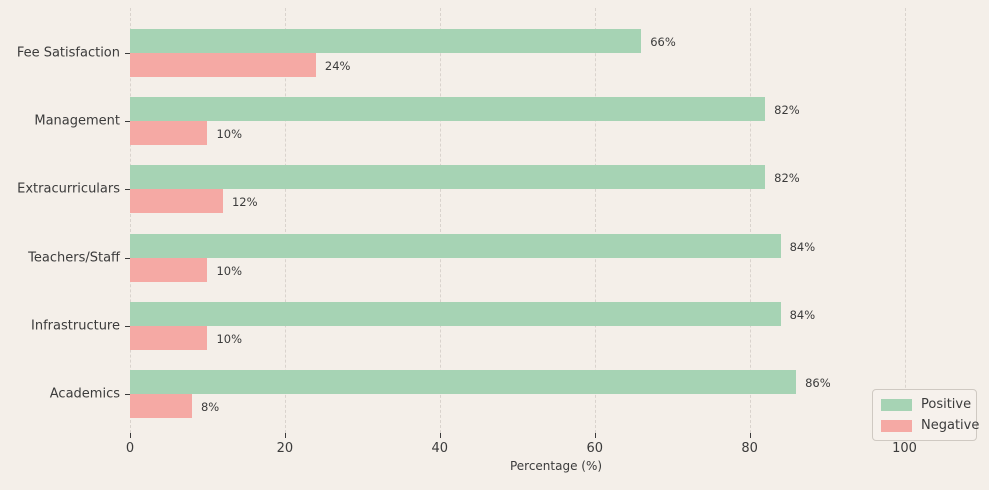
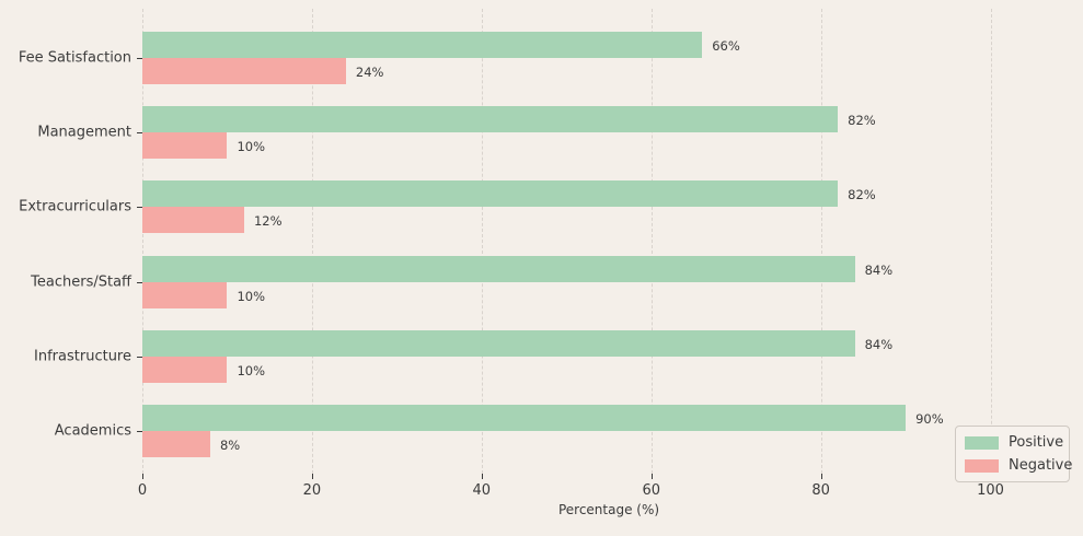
Positive/Academics: 86% -> 90%
